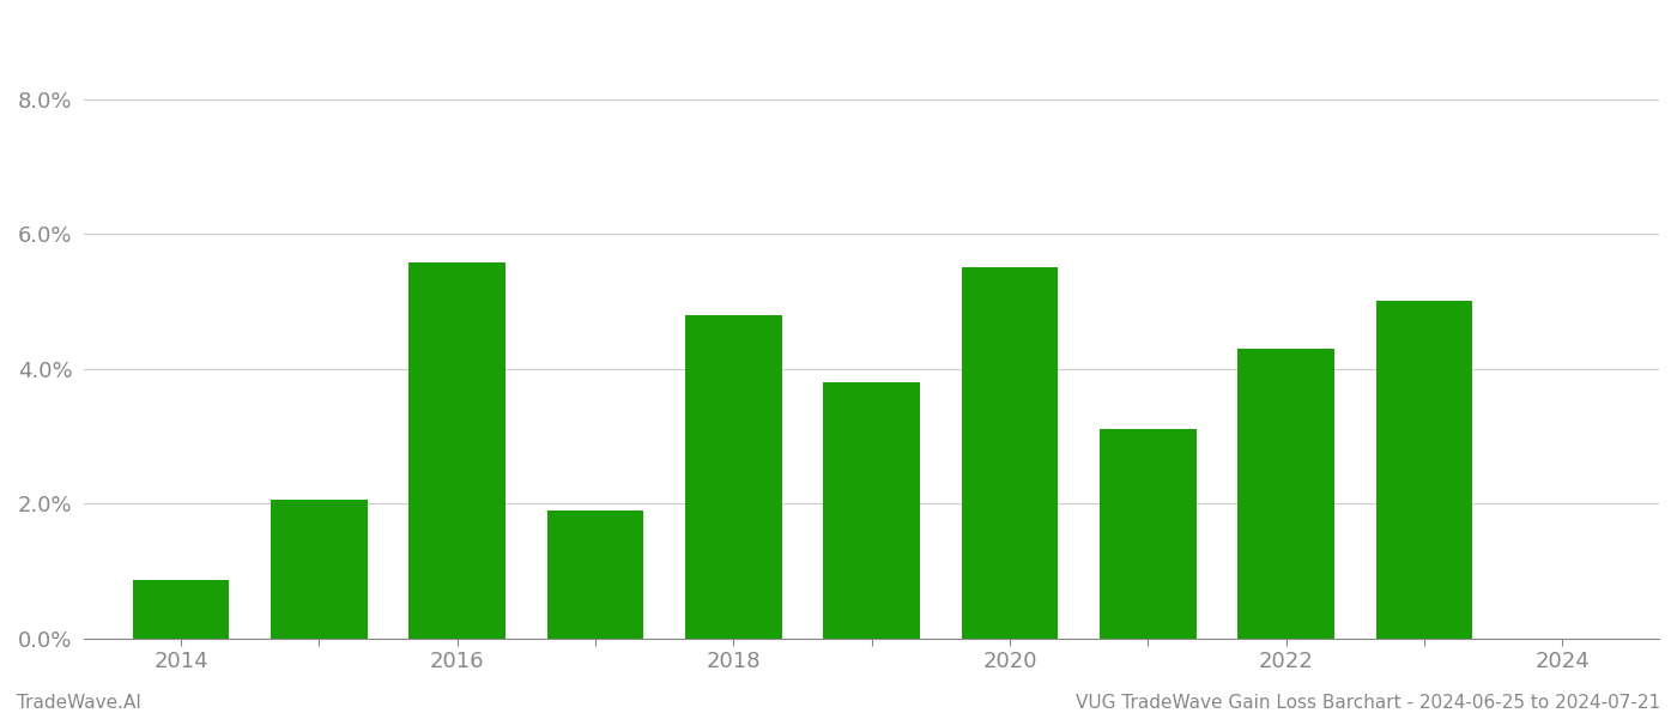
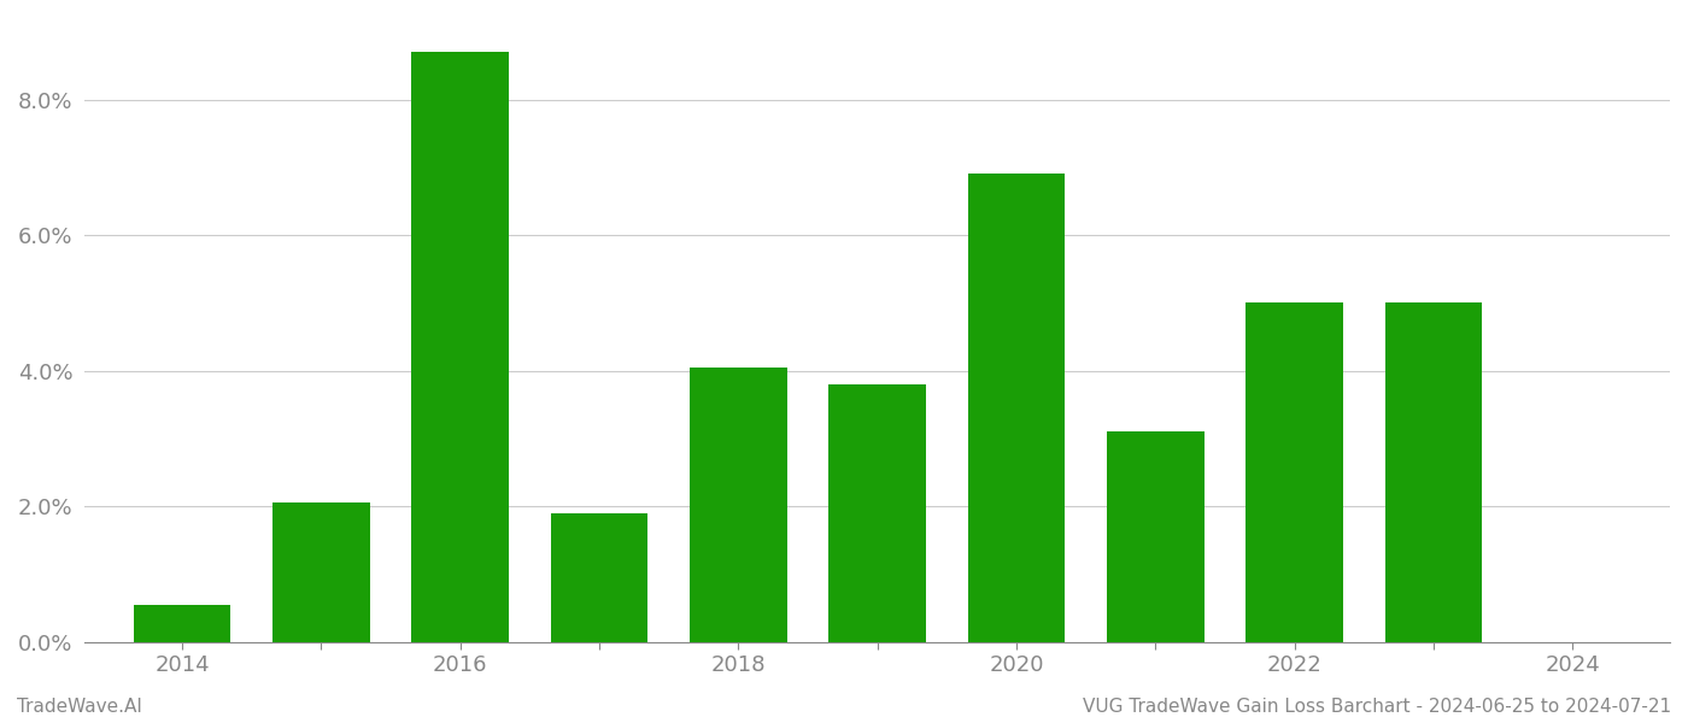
2014: 0.86% -> 0.55%
2016: 5.58% -> 8.70%
2018: 4.80% -> 4.05%
2020: 5.50% -> 6.90%
2022: 4.30% -> 5.00%
